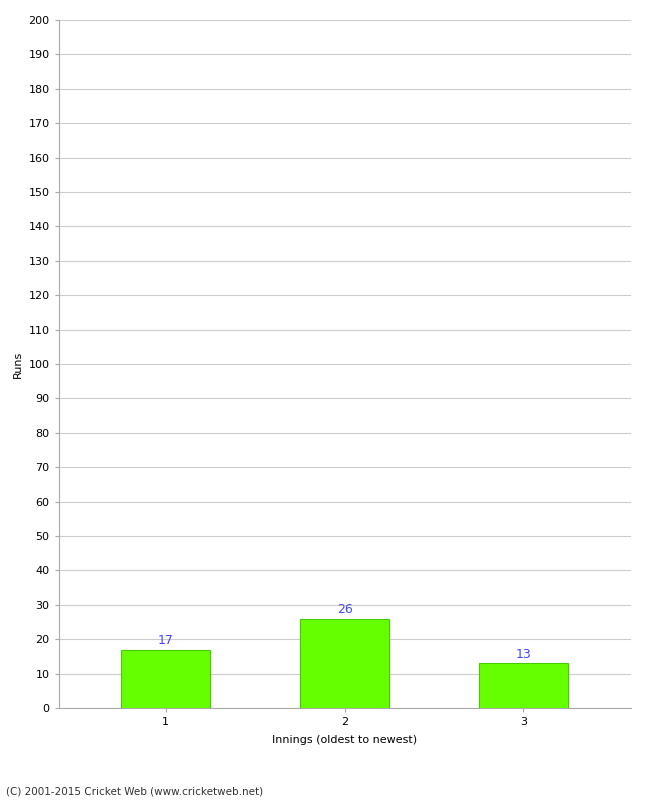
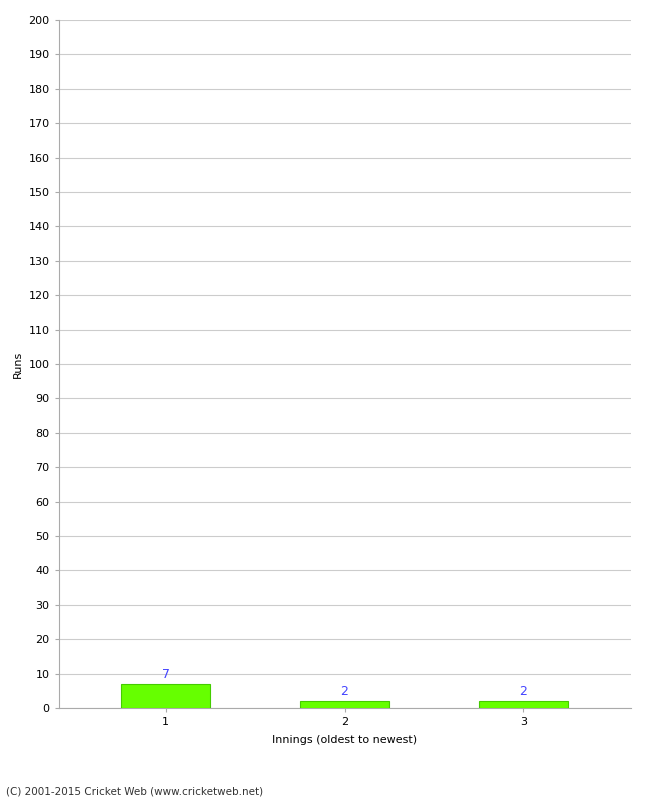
1: 17 -> 7
2: 26 -> 2
3: 13 -> 2
